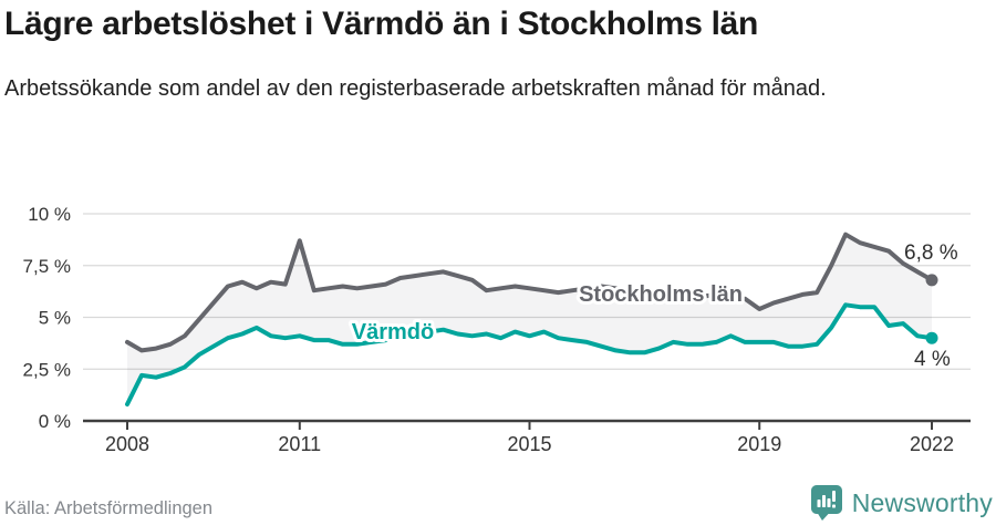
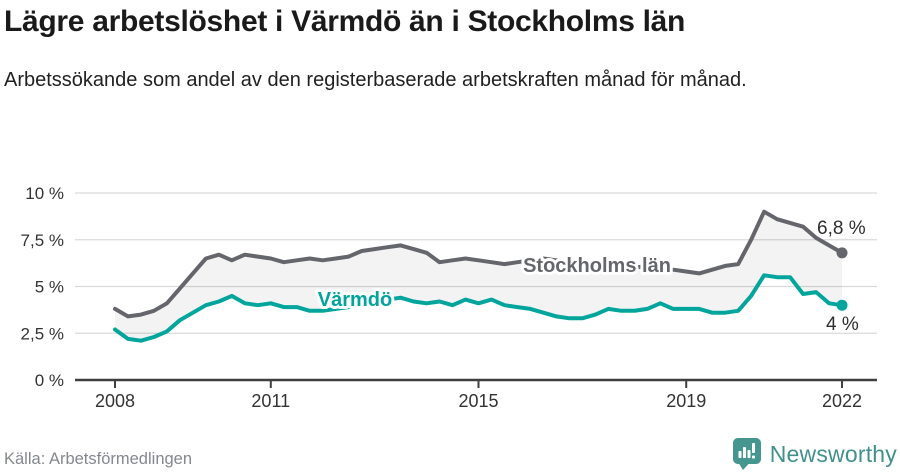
Värmdö/2008: 0.8% -> 2.7%
Stockholms län/2011: 8.7% -> 6.5%
Stockholms län/2019: 5.4% -> 5.8%
